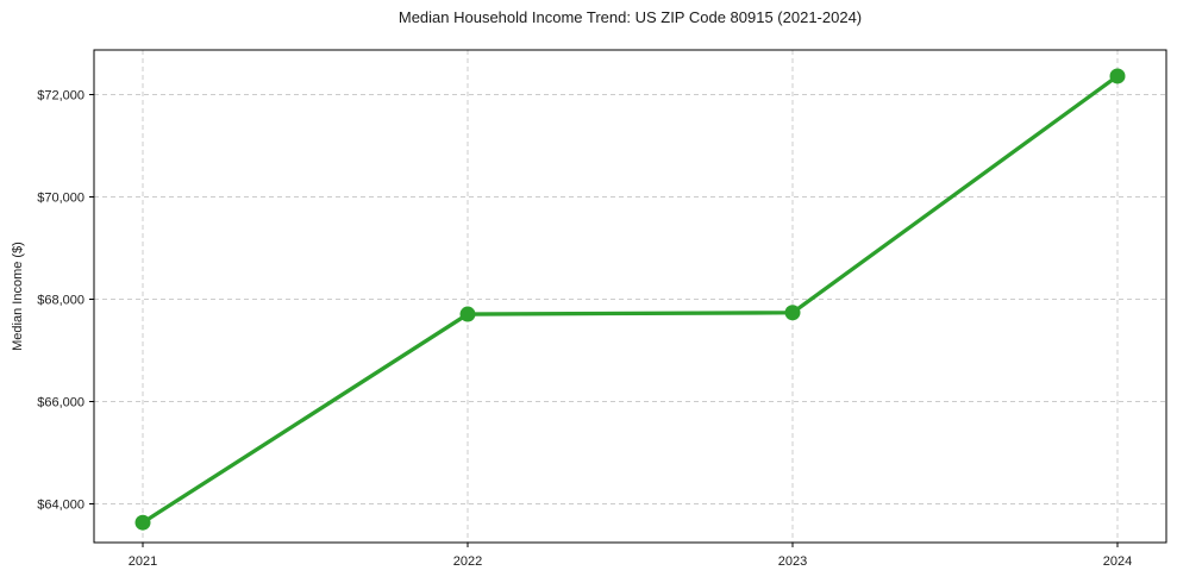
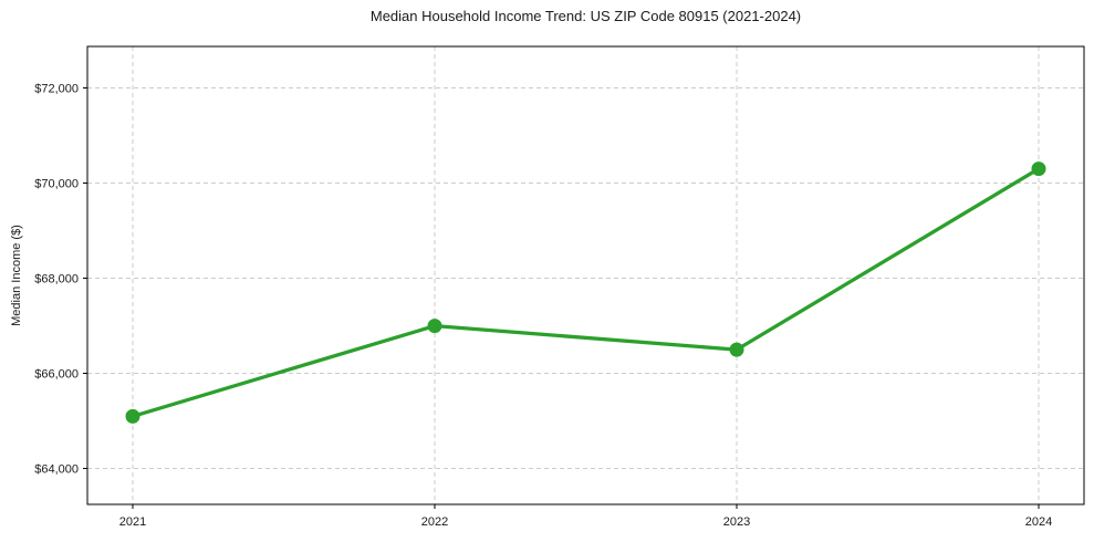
2021: $63600 -> $65100
2022: $67700 -> $67000
2023: $67700 -> $66500
2024: $72400 -> $70300
